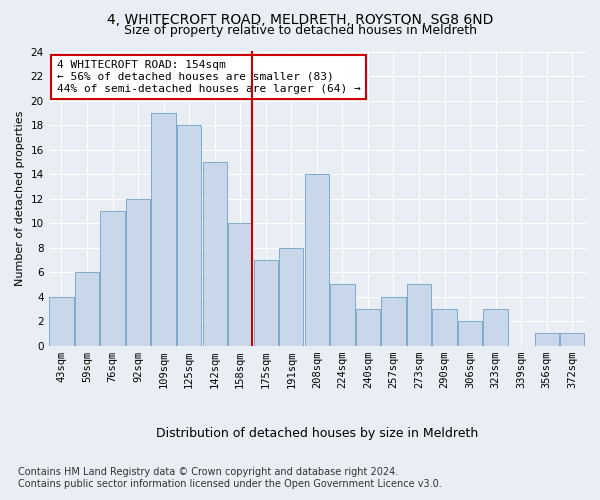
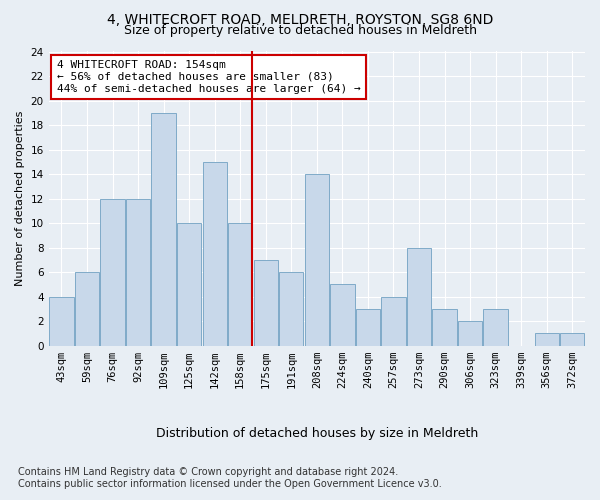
76sqm: 11 -> 12
125sqm: 18 -> 10
191sqm: 8 -> 6
273sqm: 5 -> 8
